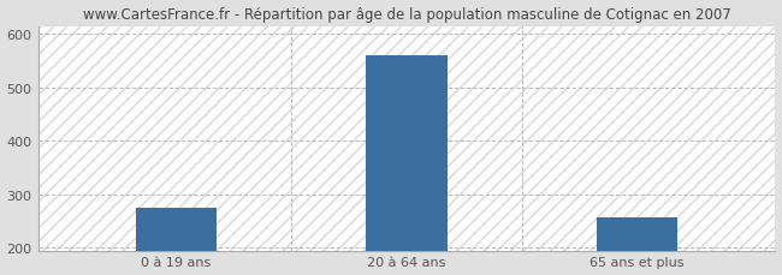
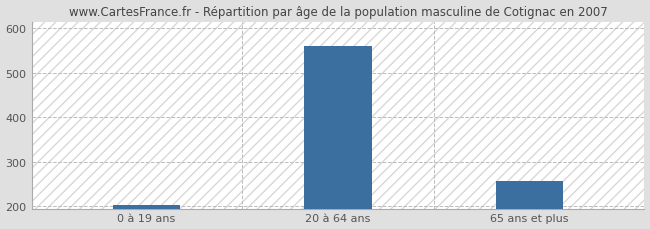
0 à 19 ans: 275 -> 203
